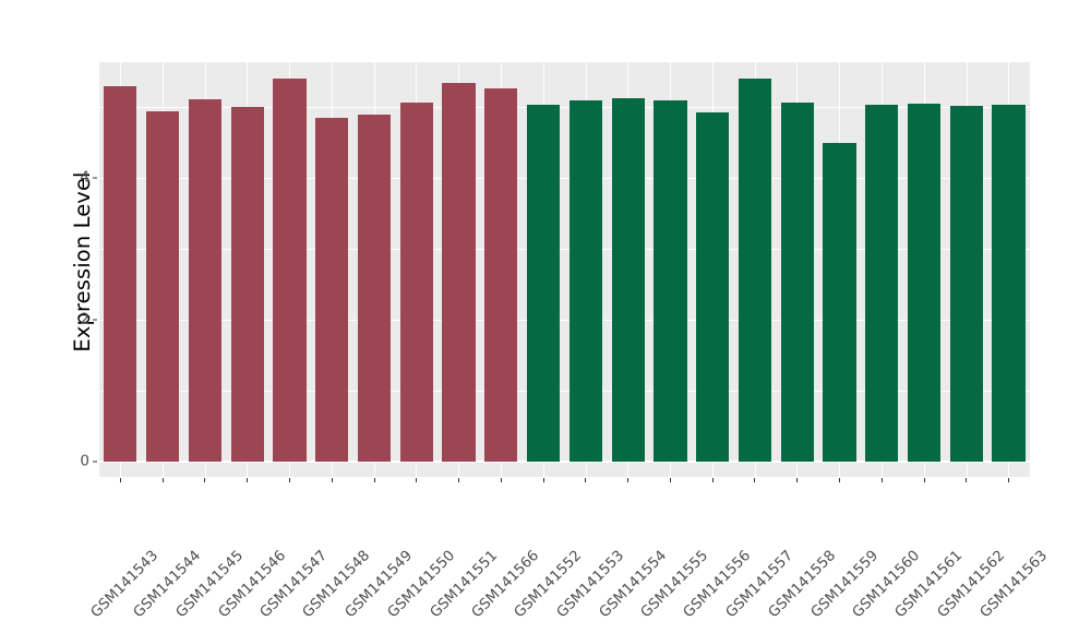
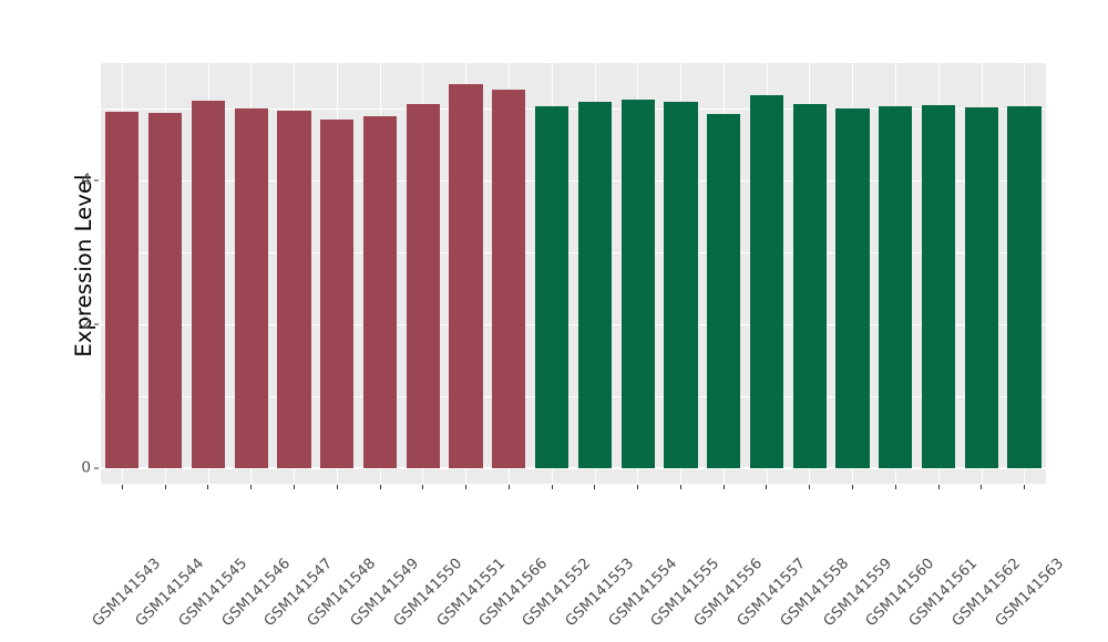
GSM141543: 5.3 -> 5.0
GSM141547: 5.4 -> 5.0
GSM141557: 5.4 -> 5.2
GSM141559: 4.5 -> 5.0
